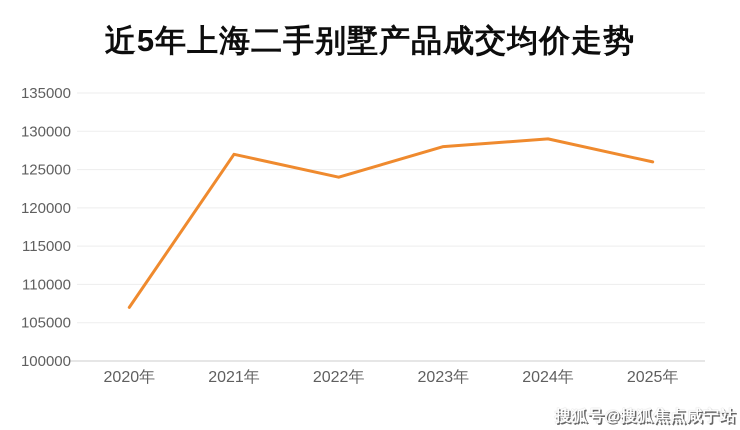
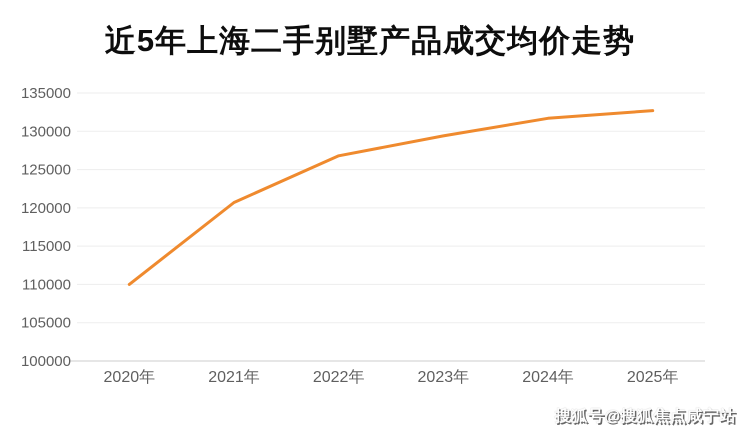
2020年: 107000 -> 110000
2021年: 127000 -> 121000
2022年: 124000 -> 127000
2023年: 128000 -> 129000
2024年: 129000 -> 132000
2025年: 126000 -> 133000
